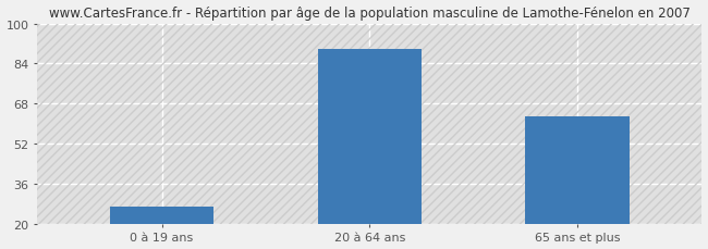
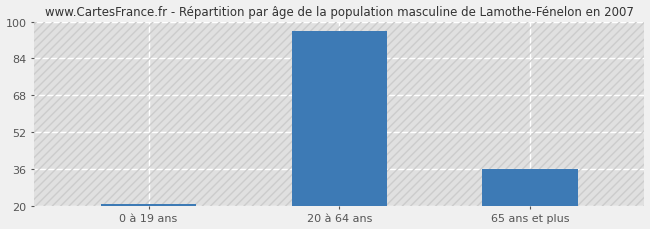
0 à 19 ans: 27 -> 21
20 à 64 ans: 90 -> 96
65 ans et plus: 63 -> 36
